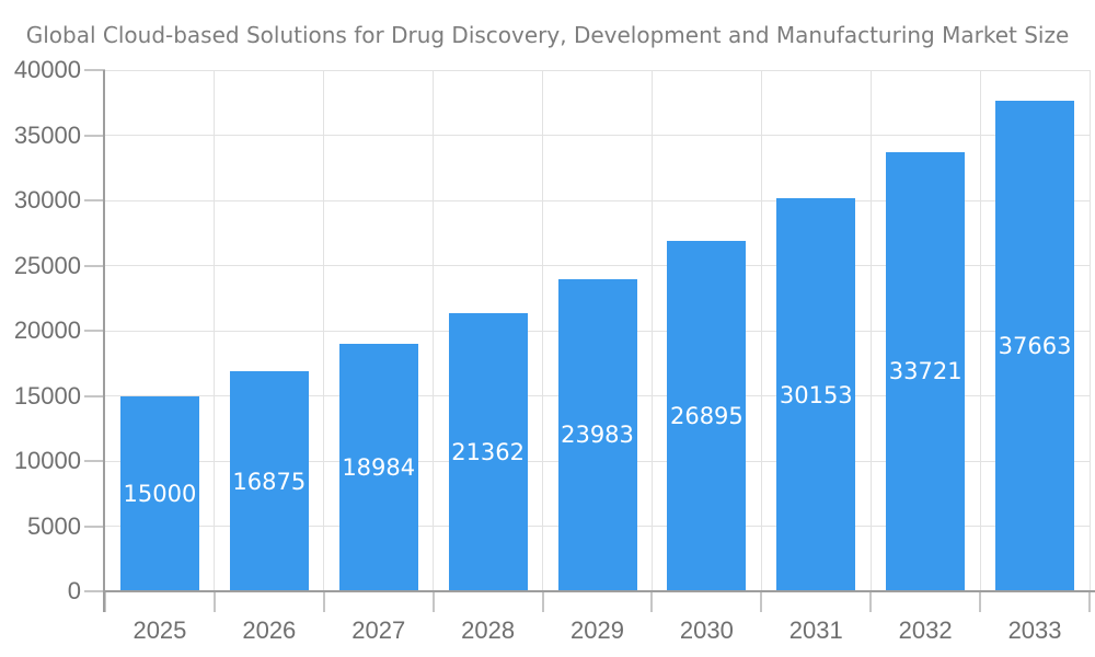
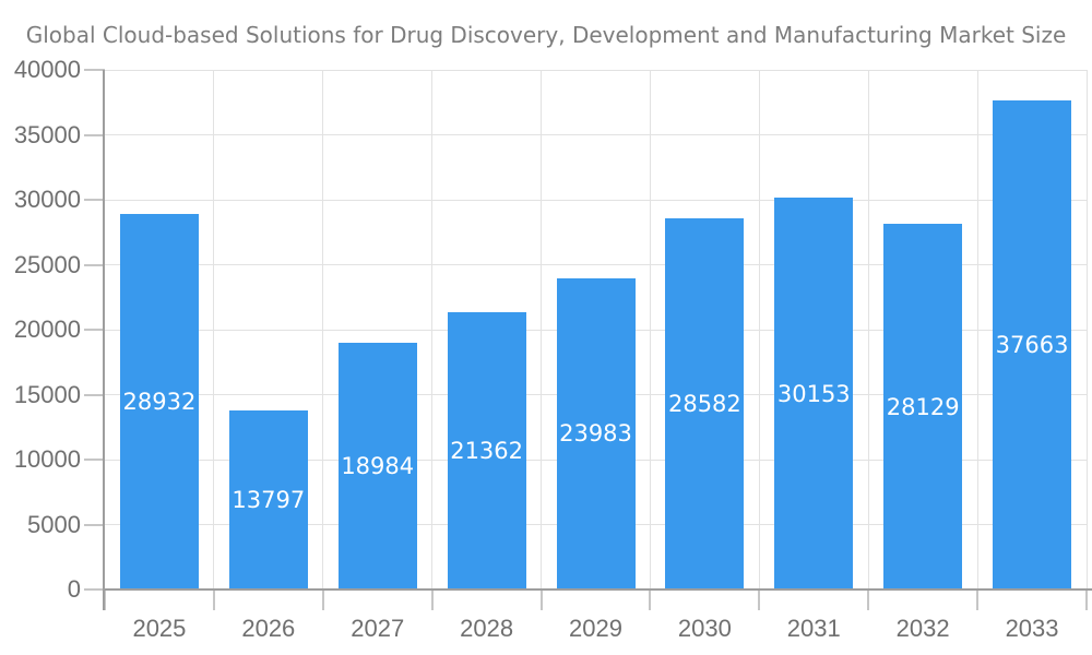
2025: 15000 -> 28932
2026: 16875 -> 13797
2030: 26895 -> 28582
2032: 33721 -> 28129
